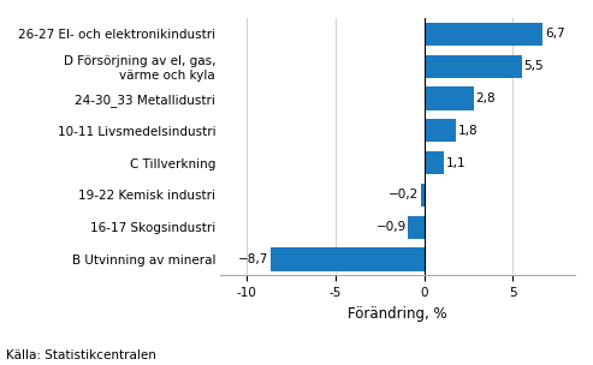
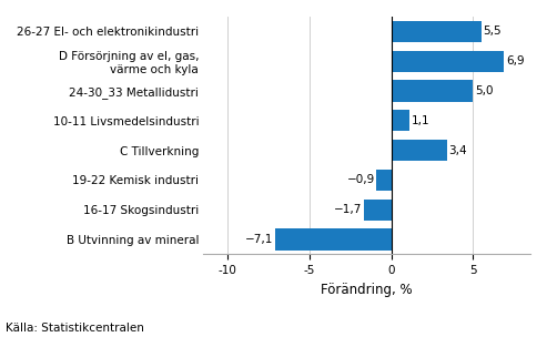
26-27 El- och elektronikindustri: 6,7 -> 5,5
D Försörjning av el, gas, värme och kyla: 5,5 -> 6,9
24-30_33 Metallidustri: 2,8 -> 5,0
10-11 Livsmedelsindustri: 1,8 -> 1,1
C Tillverkning: 1,1 -> 3,4
19-22 Kemisk industri: −0,2 -> −0,9
16-17 Skogsindustri: −0,9 -> −1,7
B Utvinning av mineral: −8,7 -> −7,1
